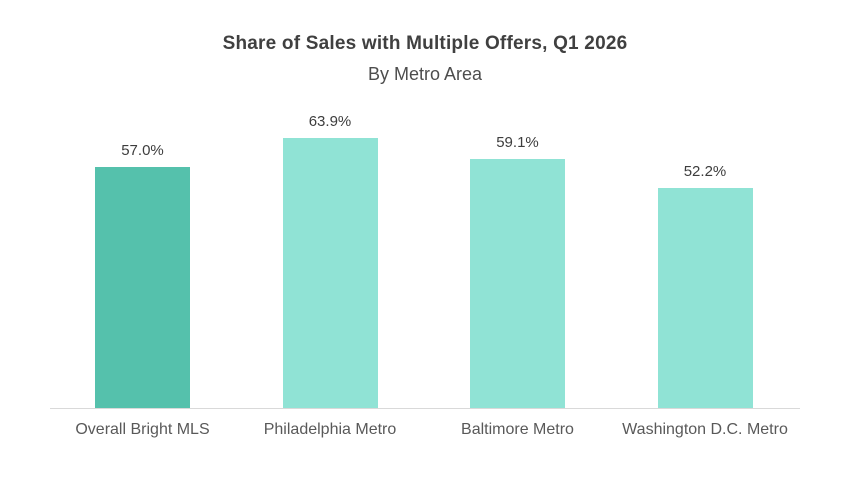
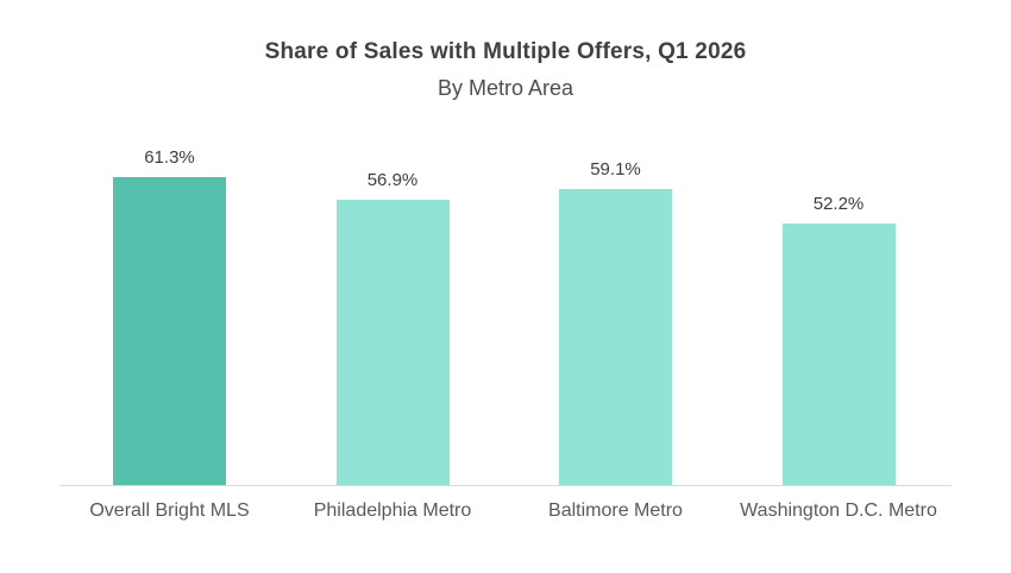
Overall Bright MLS: 57.0% -> 61.3%
Philadelphia Metro: 63.9% -> 56.9%
